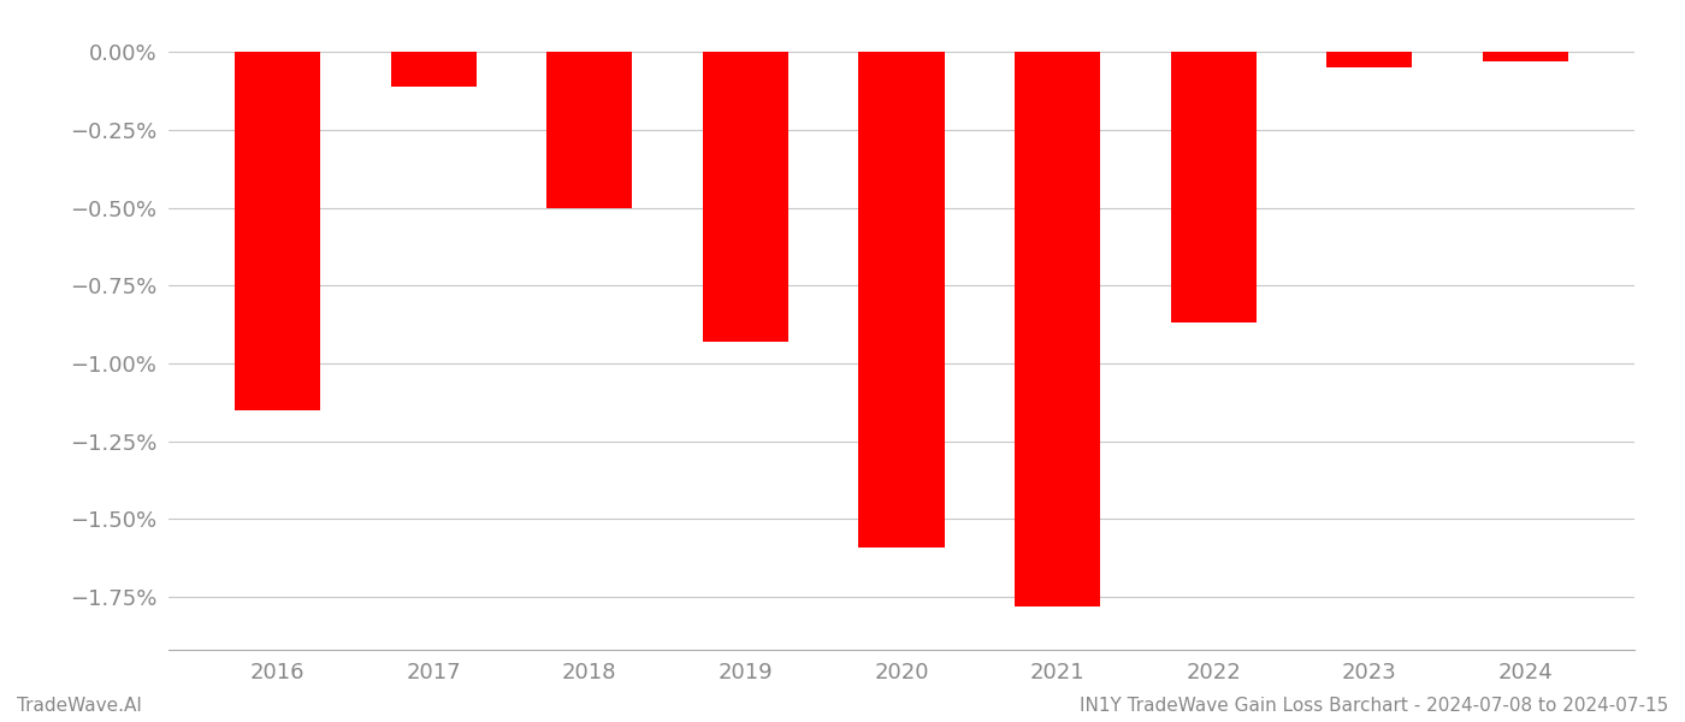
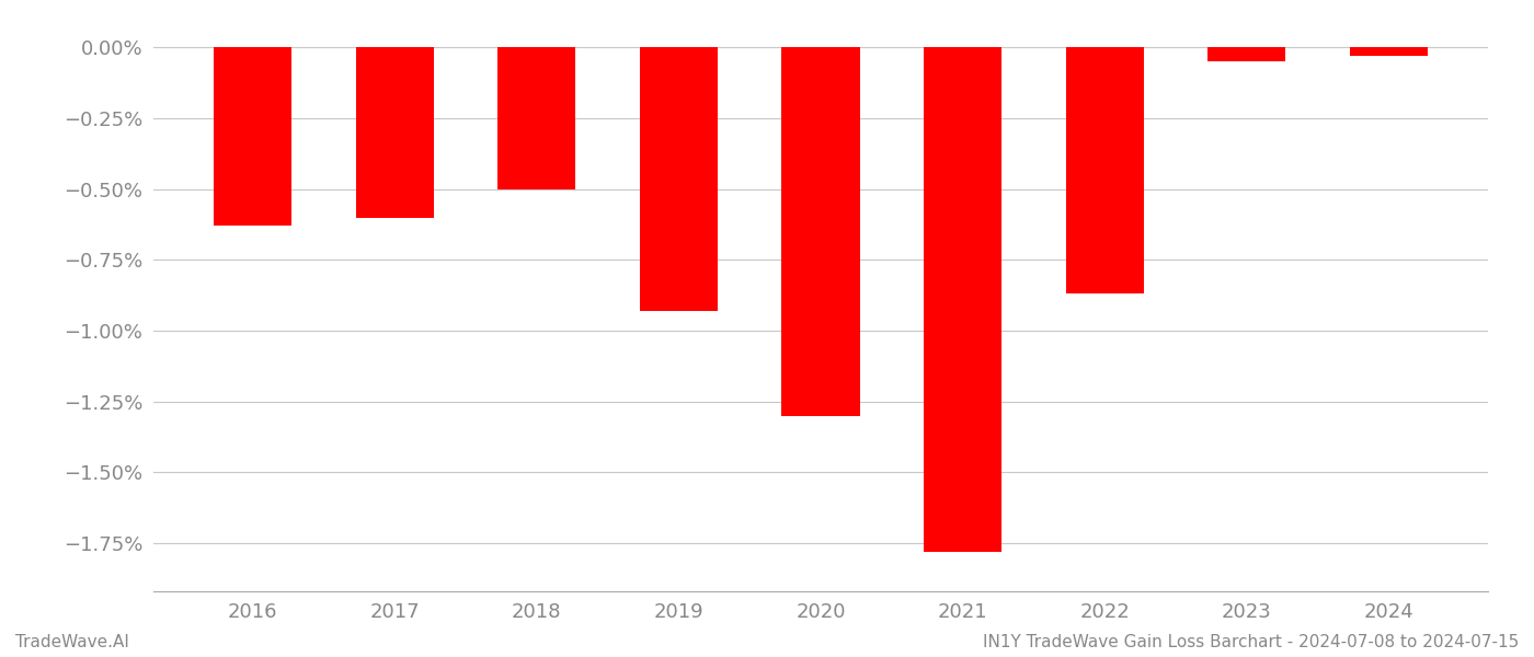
2016: -1.15% -> -0.63%
2017: -0.11% -> -0.60%
2020: -1.59% -> -1.30%
